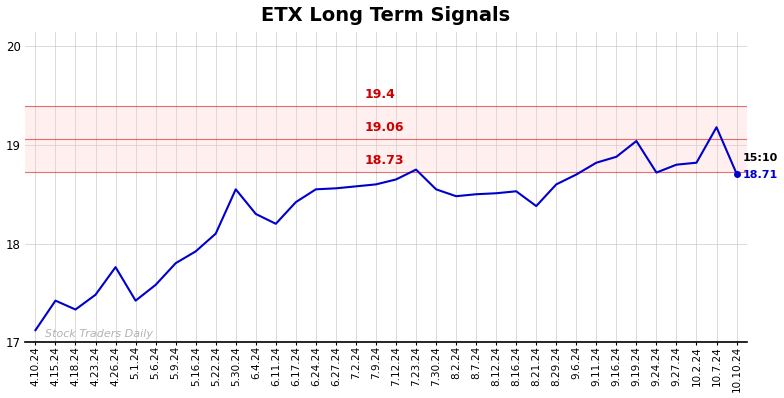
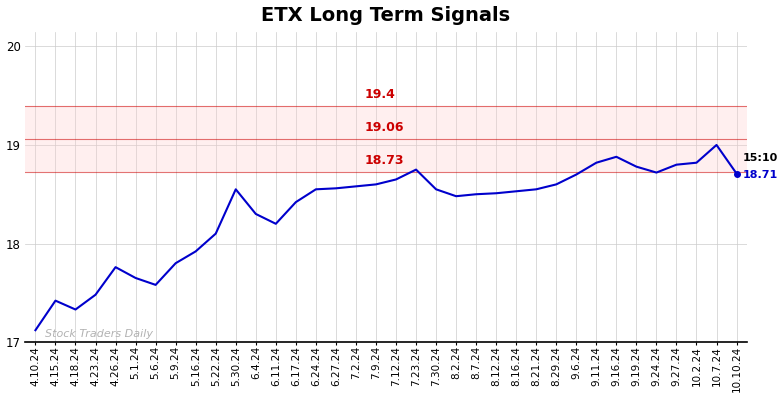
5.1.24: 17.42 -> 17.65
8.21.24: 18.38 -> 18.55
9.19.24: 19.04 -> 18.78
10.7.24: 19.18 -> 19.00
